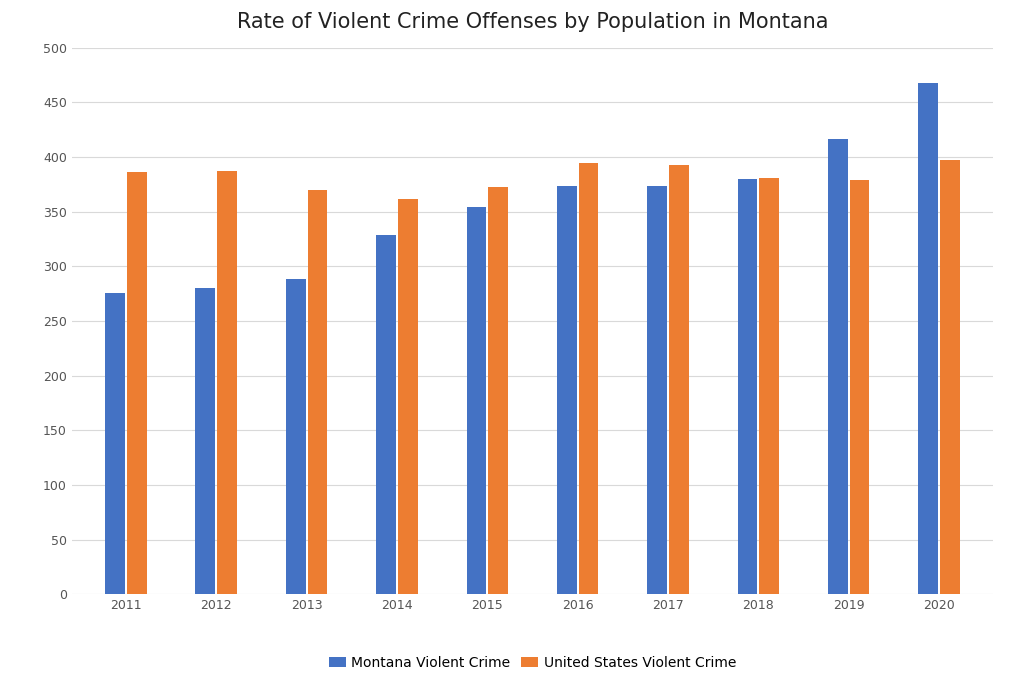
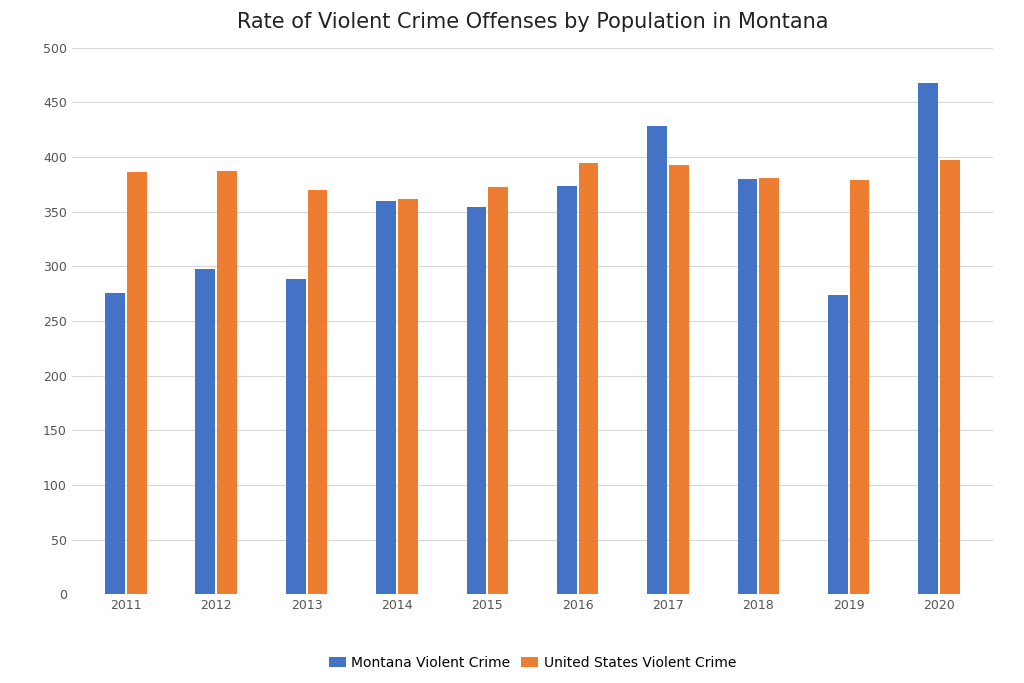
Montana Violent Crime/2012: 280 -> 298
Montana Violent Crime/2014: 329 -> 360
Montana Violent Crime/2017: 374 -> 428
Montana Violent Crime/2019: 417 -> 274
